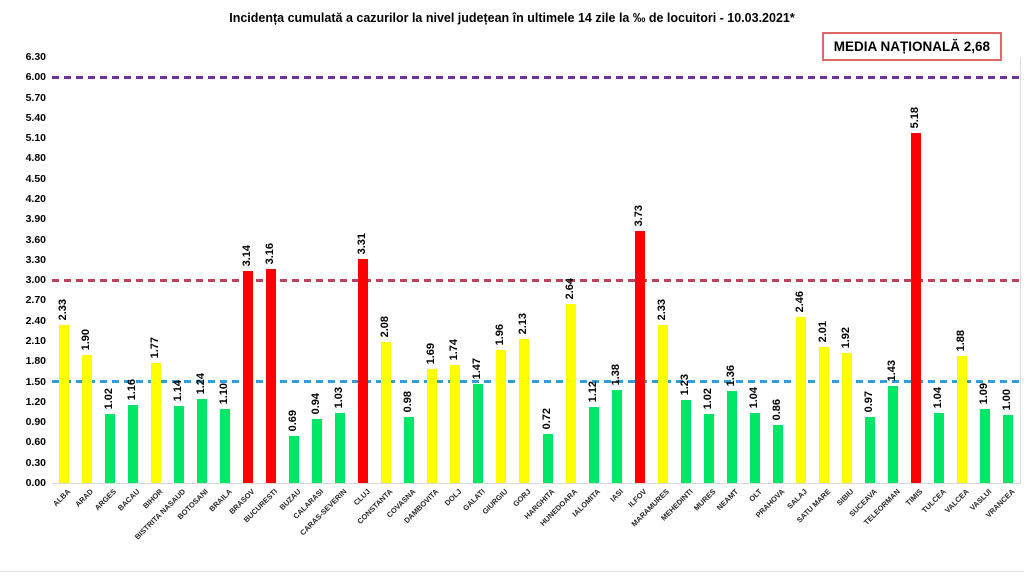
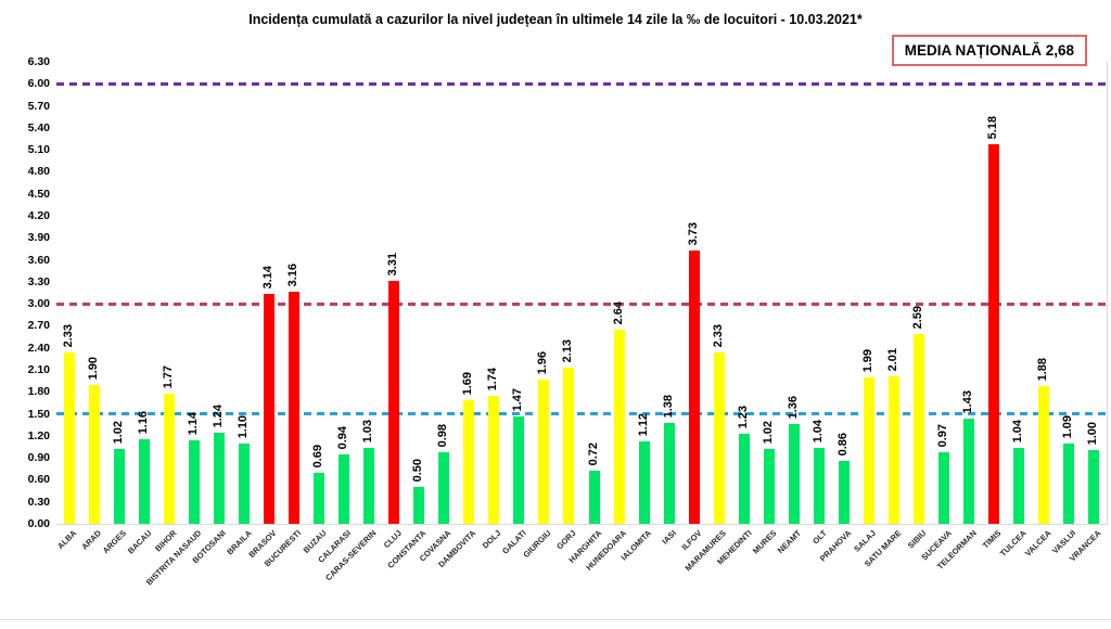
CONSTANTA: 2.08 -> 0.50
SALAJ: 2.46 -> 1.99
SIBIU: 1.92 -> 2.59
